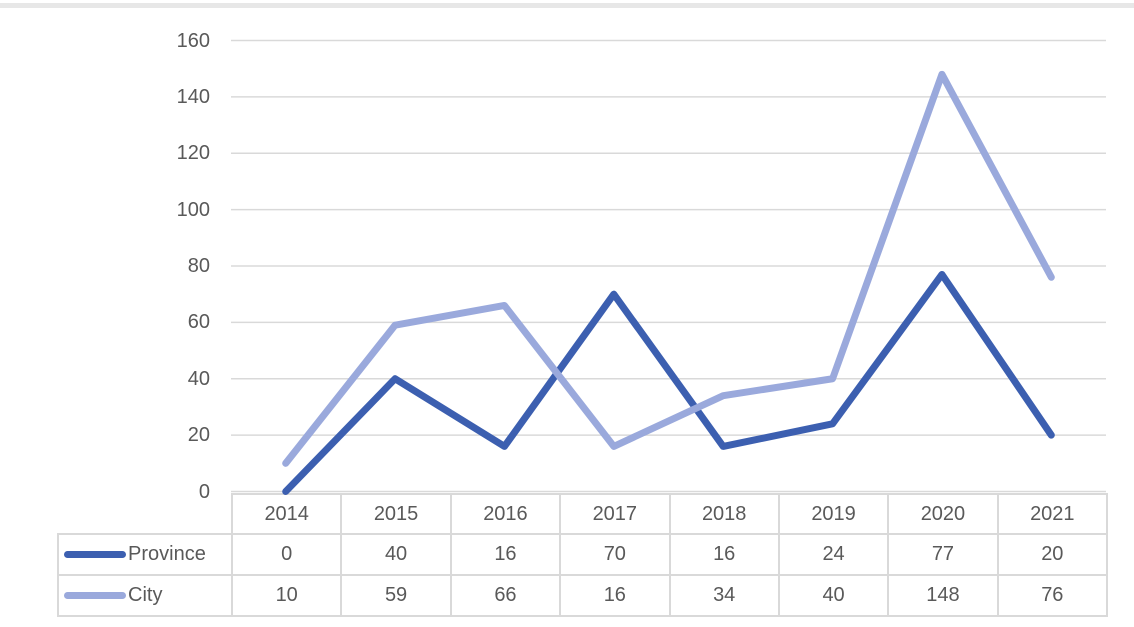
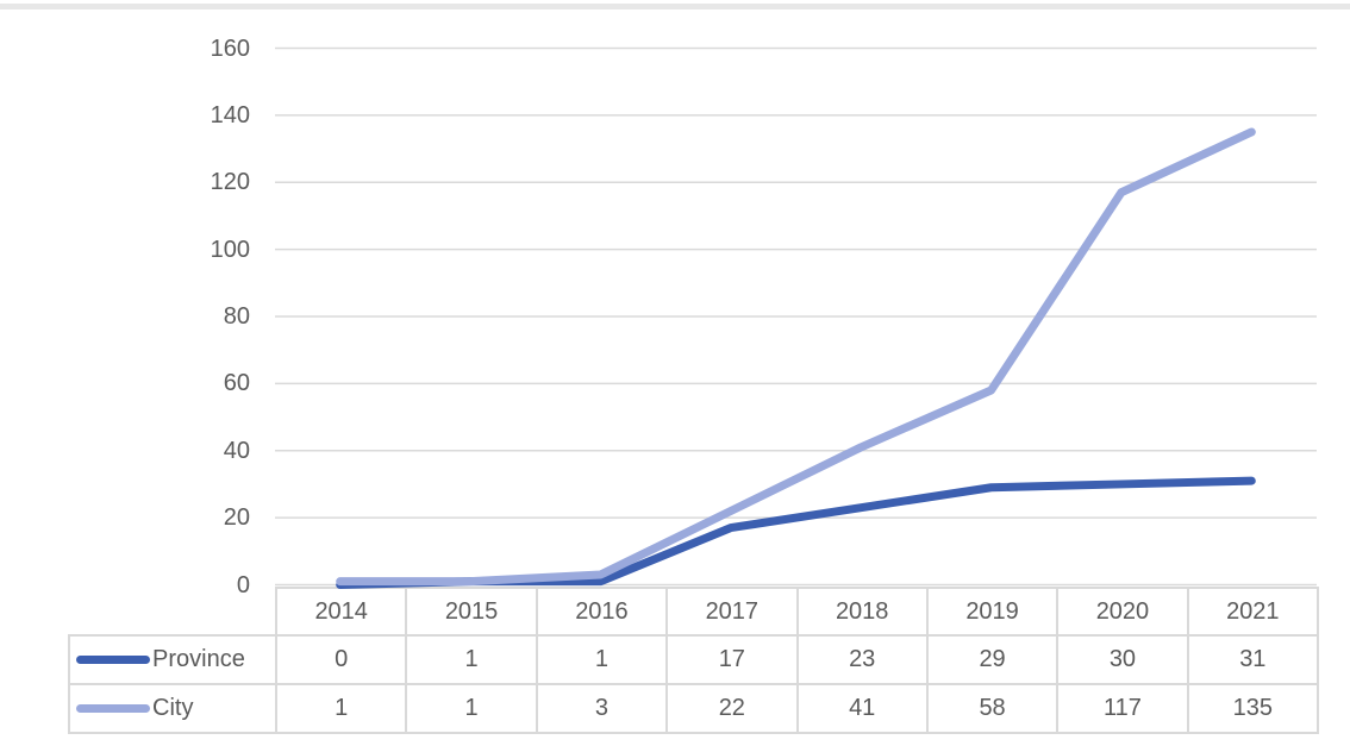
City/2014: 10 -> 1
Province/2015: 40 -> 1
City/2015: 59 -> 1
Province/2016: 16 -> 1
City/2016: 66 -> 3
Province/2017: 70 -> 17
City/2017: 16 -> 22
Province/2018: 16 -> 23
City/2018: 34 -> 41
Province/2019: 24 -> 29
City/2019: 40 -> 58
Province/2020: 77 -> 30
City/2020: 148 -> 117
Province/2021: 20 -> 31
City/2021: 76 -> 135
